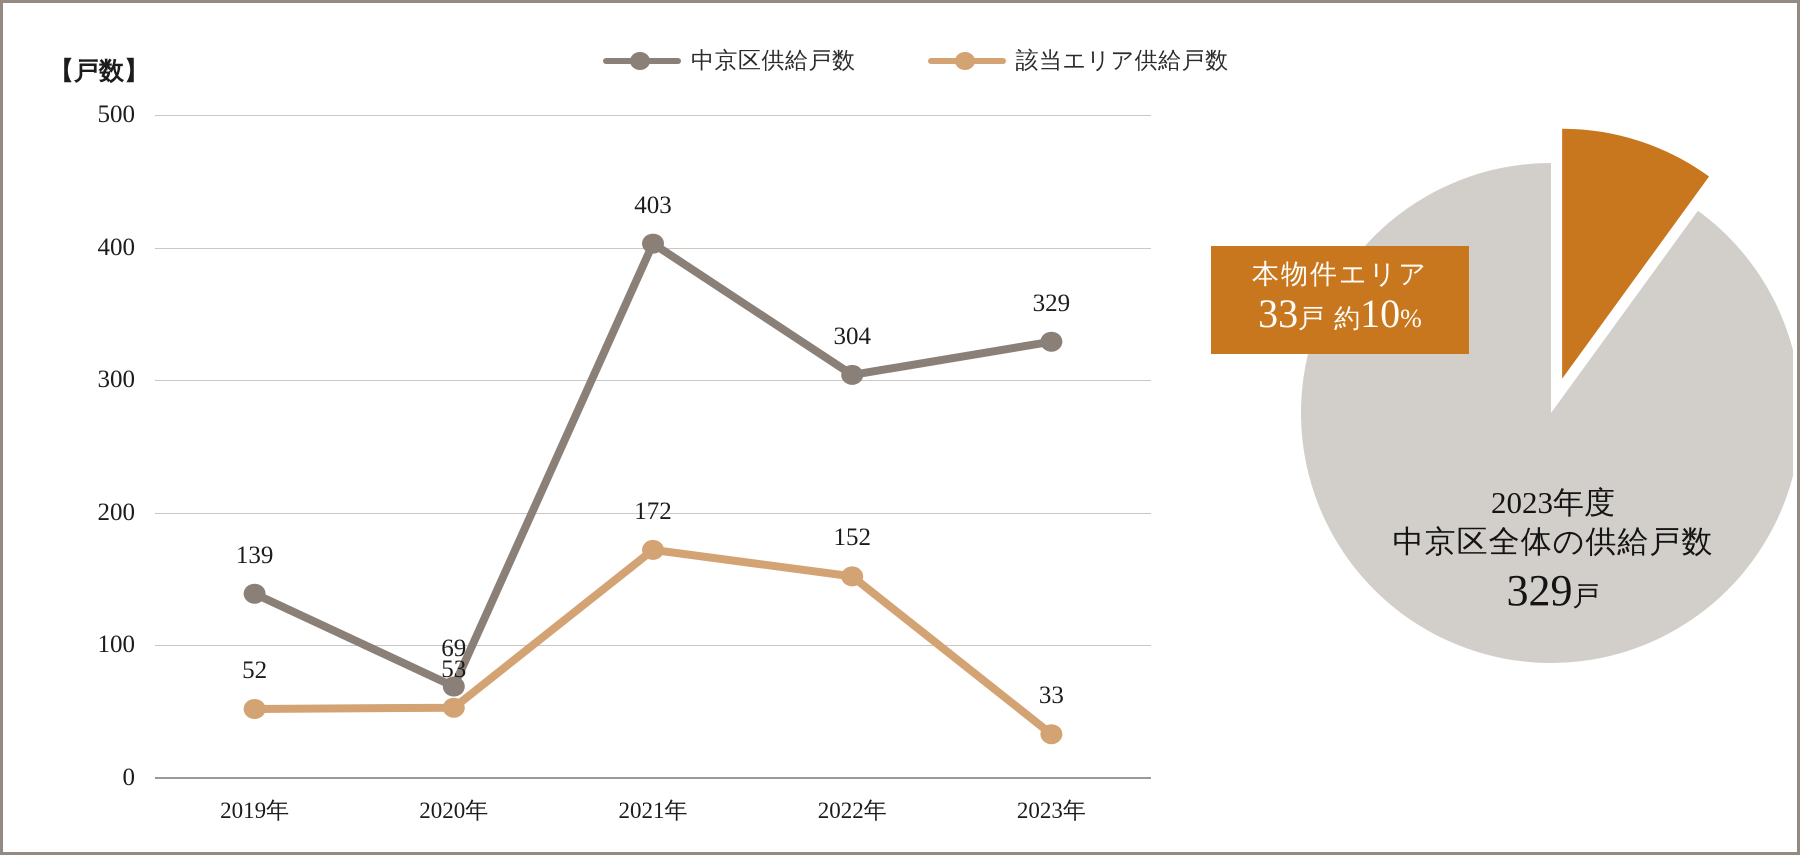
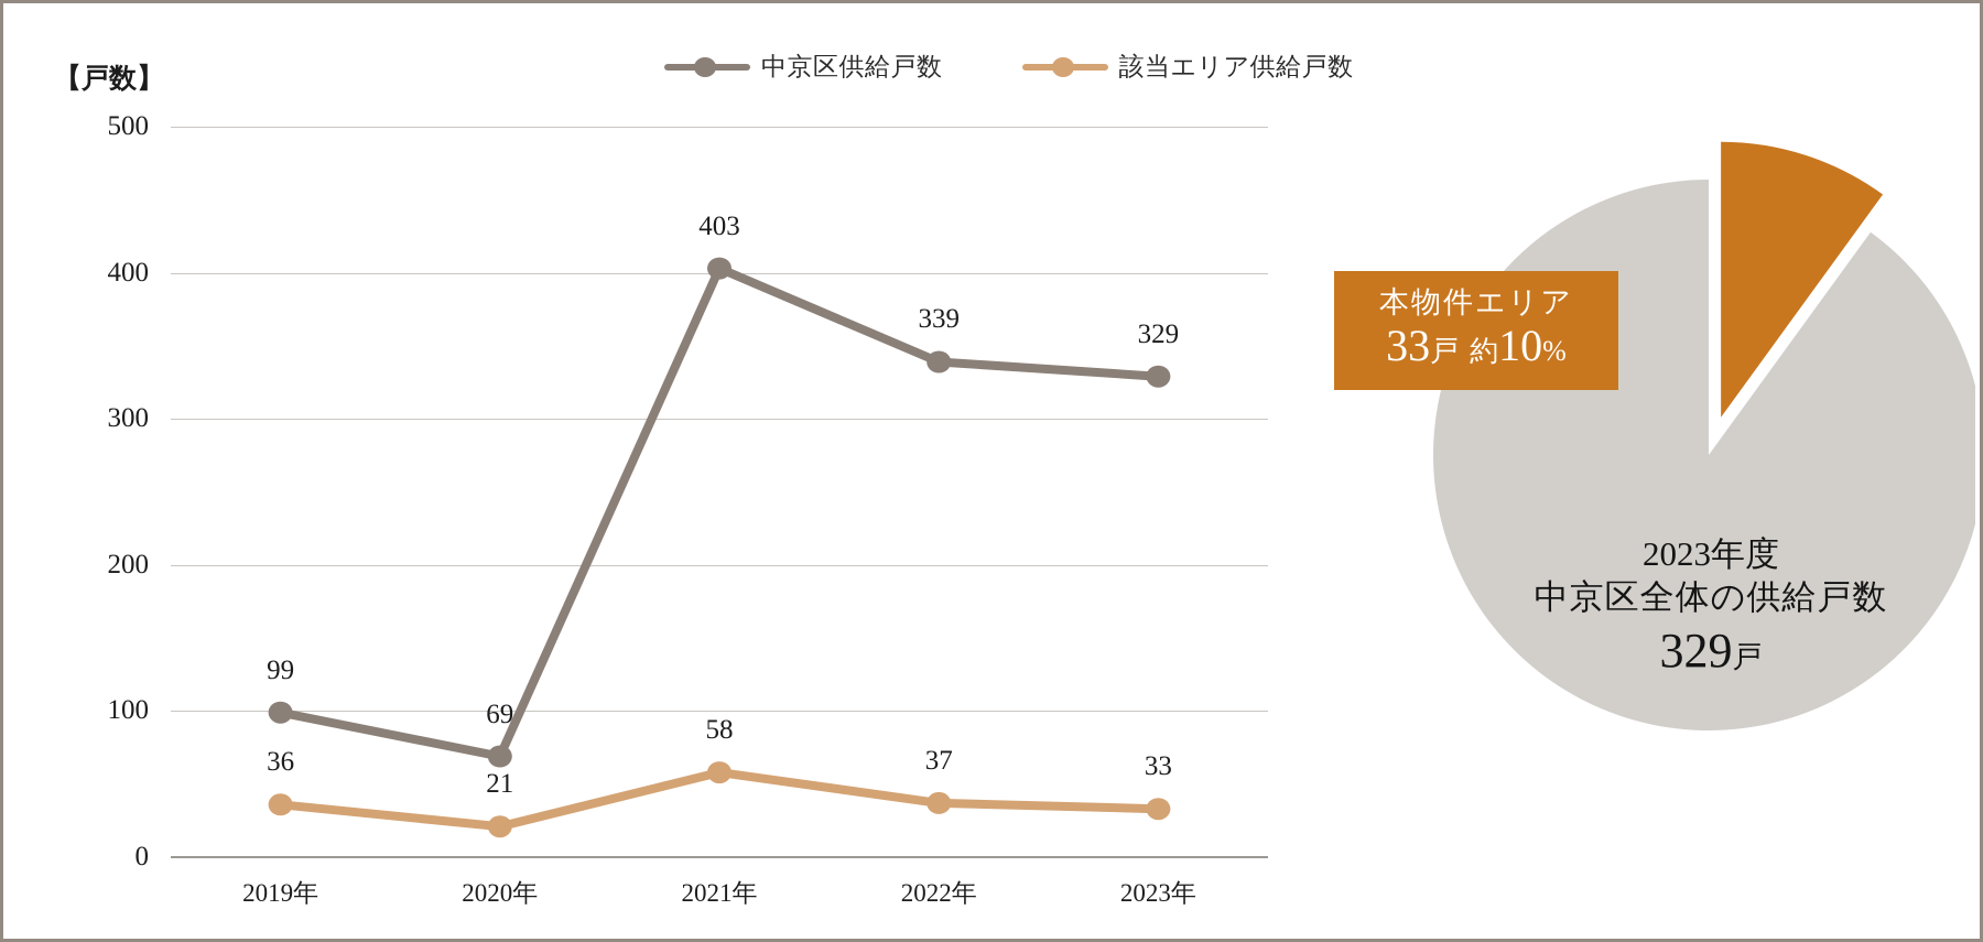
中京区供給戸数/2019年: 139 -> 99
該当エリア供給戸数/2019年: 52 -> 36
該当エリア供給戸数/2020年: 53 -> 21
該当エリア供給戸数/2021年: 172 -> 58
中京区供給戸数/2022年: 304 -> 339
該当エリア供給戸数/2022年: 152 -> 37
